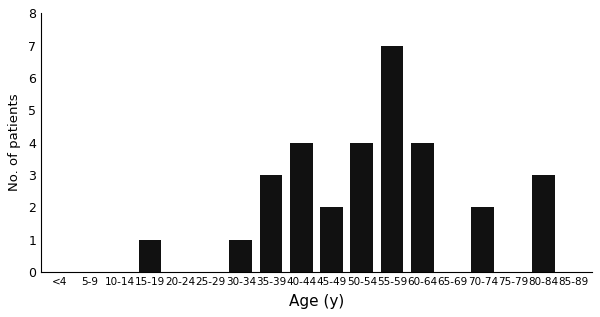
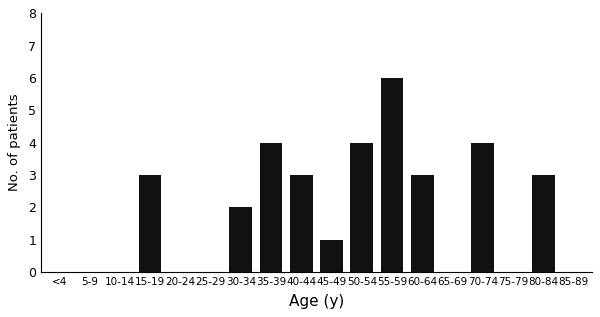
15-19: 1 -> 3
30-34: 1 -> 2
35-39: 3 -> 4
40-44: 4 -> 3
45-49: 2 -> 1
55-59: 7 -> 6
60-64: 4 -> 3
70-74: 2 -> 4
